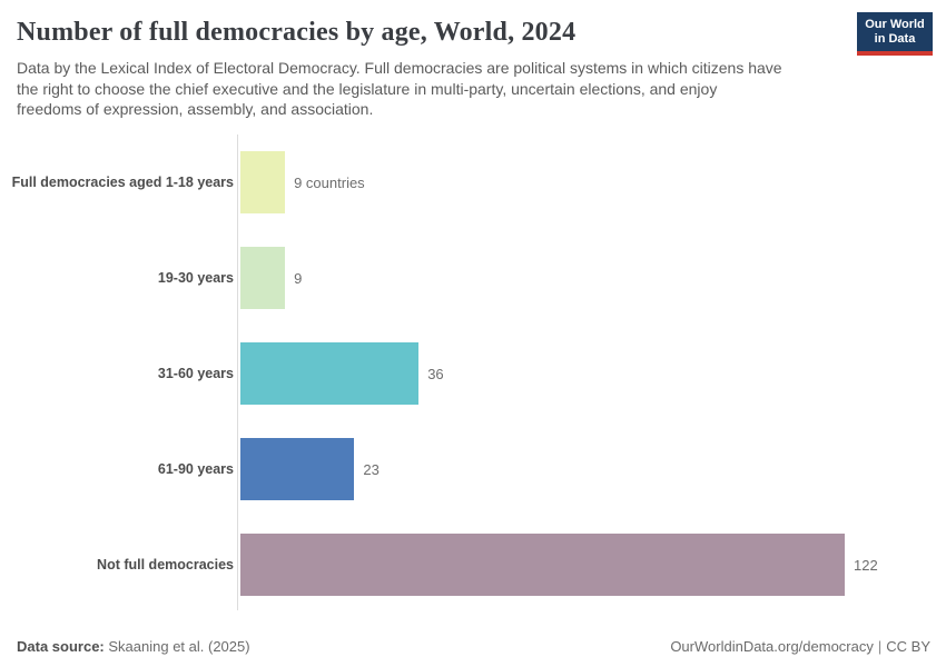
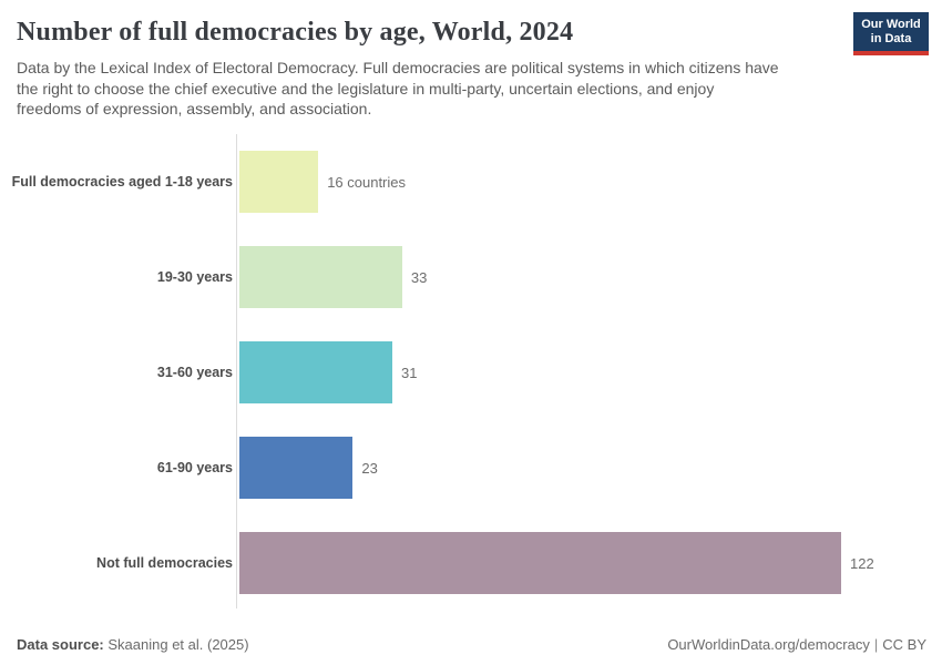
Full democracies aged 1-18 years: 9 -> 16
19-30 years: 9 -> 33
31-60 years: 36 -> 31
